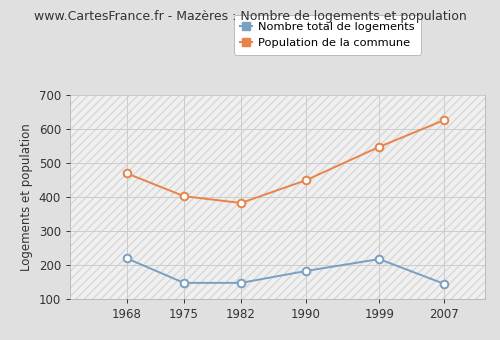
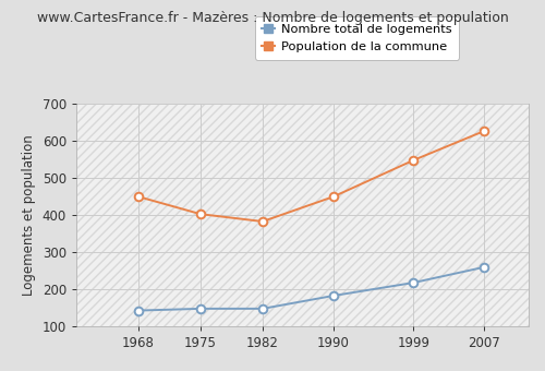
Nombre total de logements/1968: 220 -> 143
Population de la commune/1968: 470 -> 450
Nombre total de logements/2007: 145 -> 260
